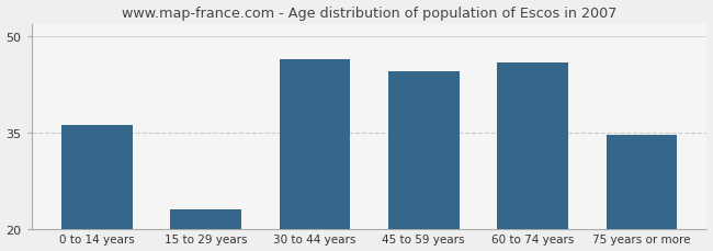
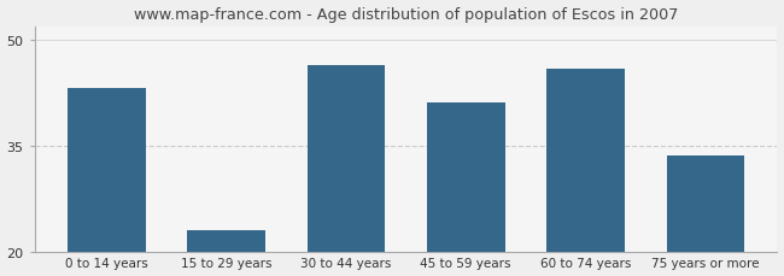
0 to 14 years: 36.2 -> 43.2
45 to 59 years: 44.5 -> 41.2
75 years or more: 34.7 -> 33.6
